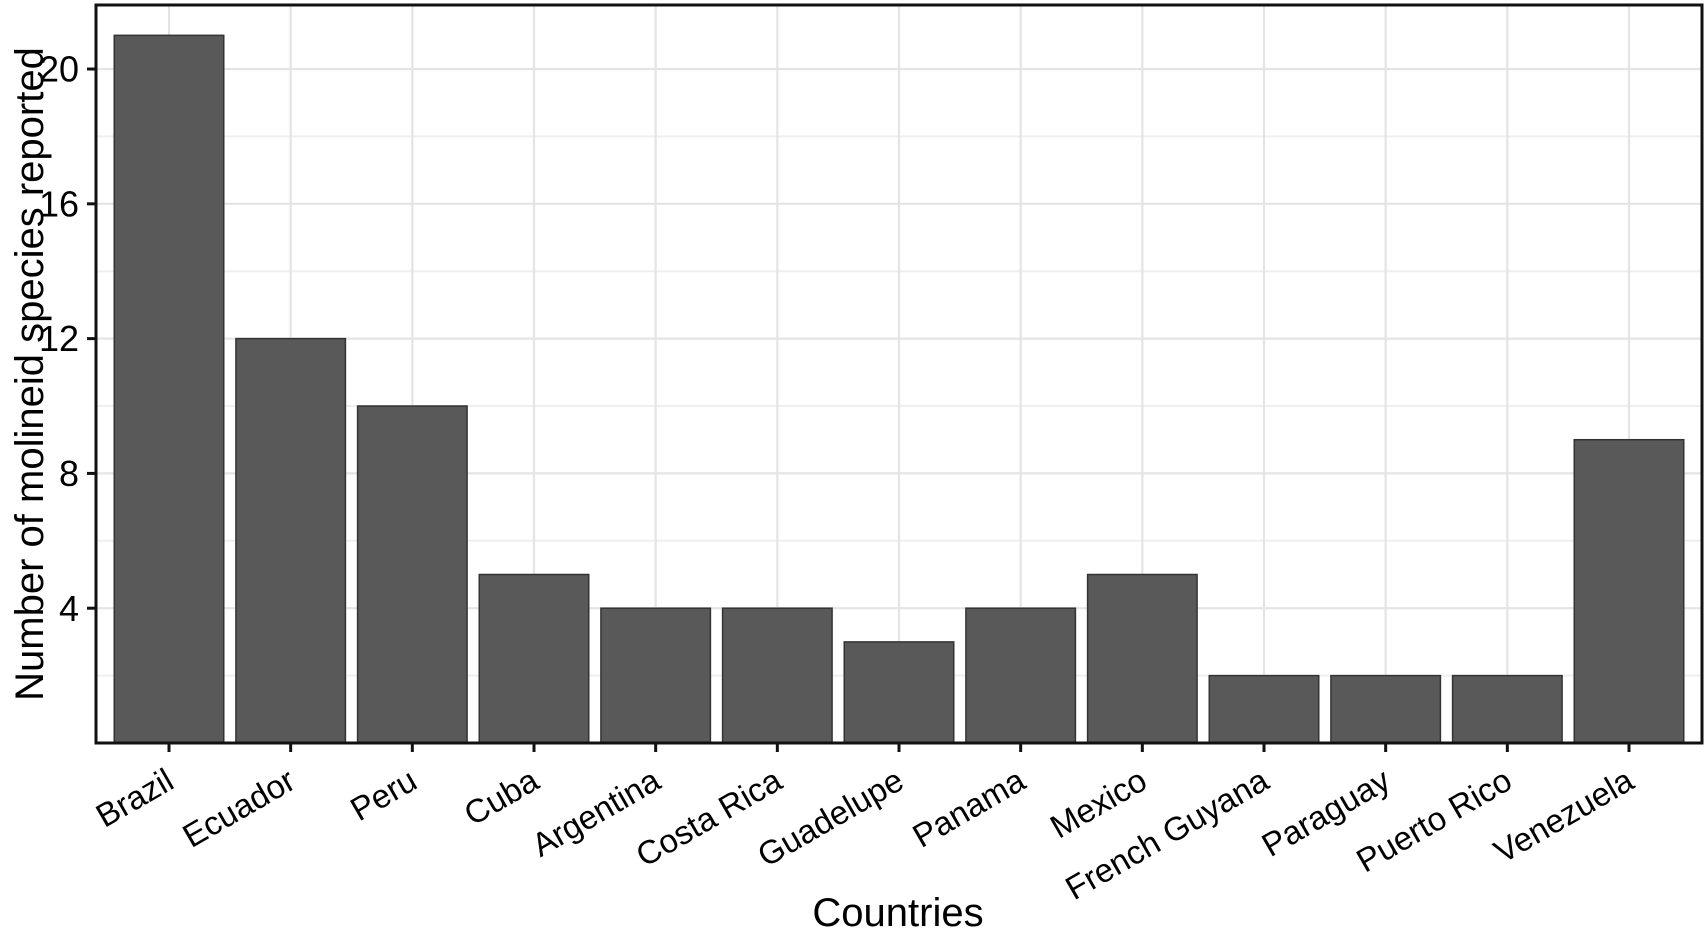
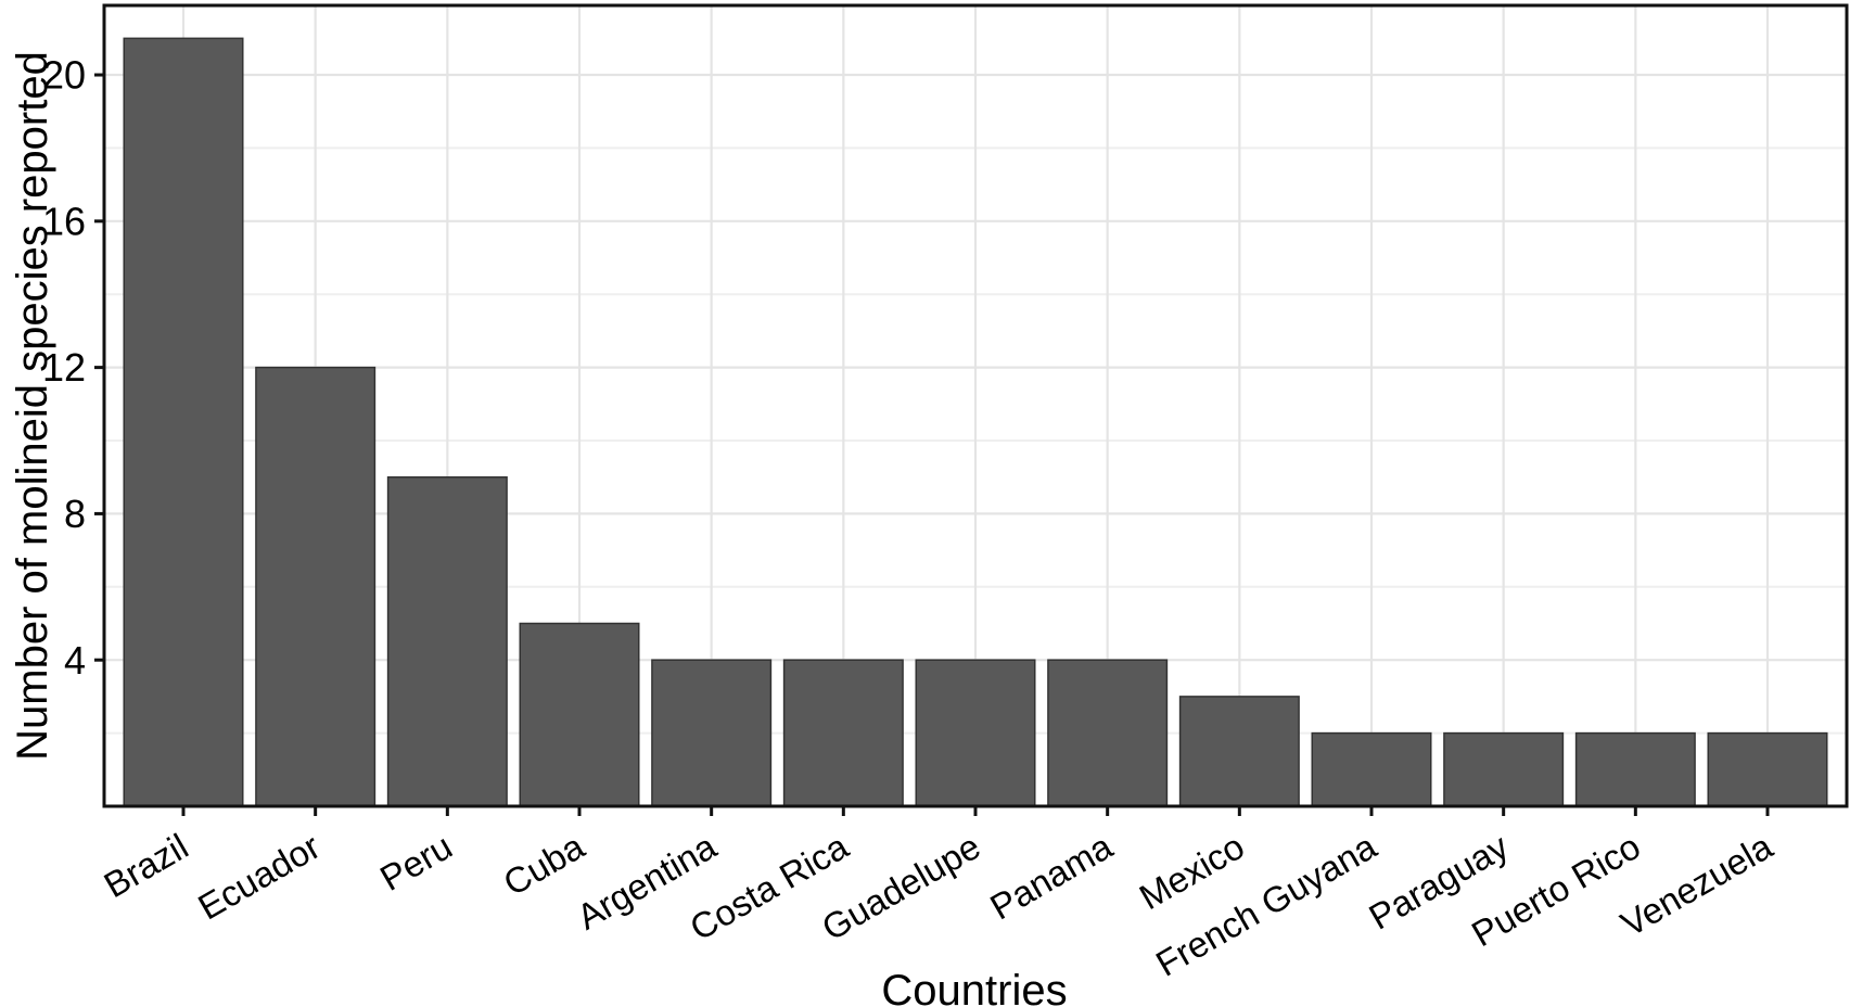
Peru: 10 -> 9
Guadelupe: 3 -> 4
Mexico: 5 -> 3
Venezuela: 9 -> 2
